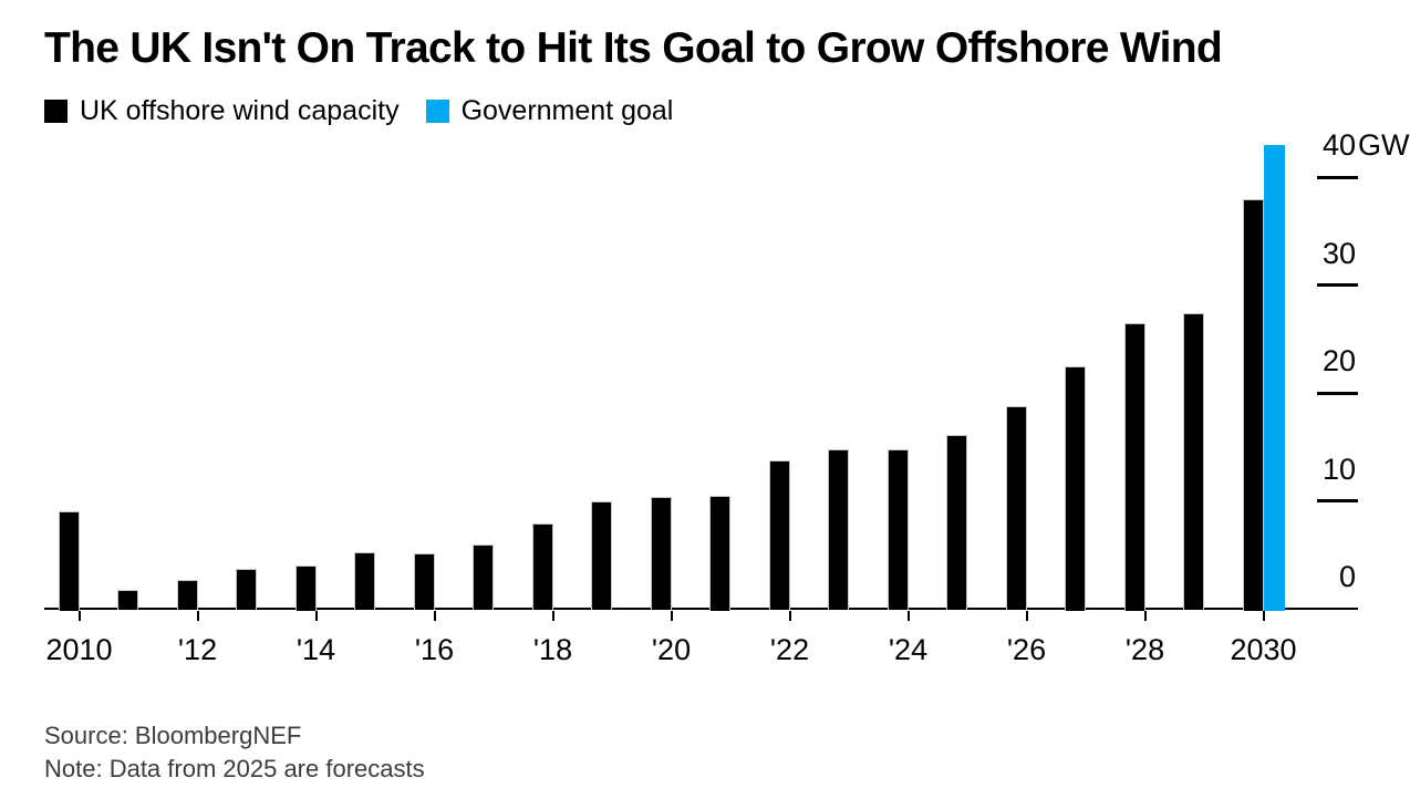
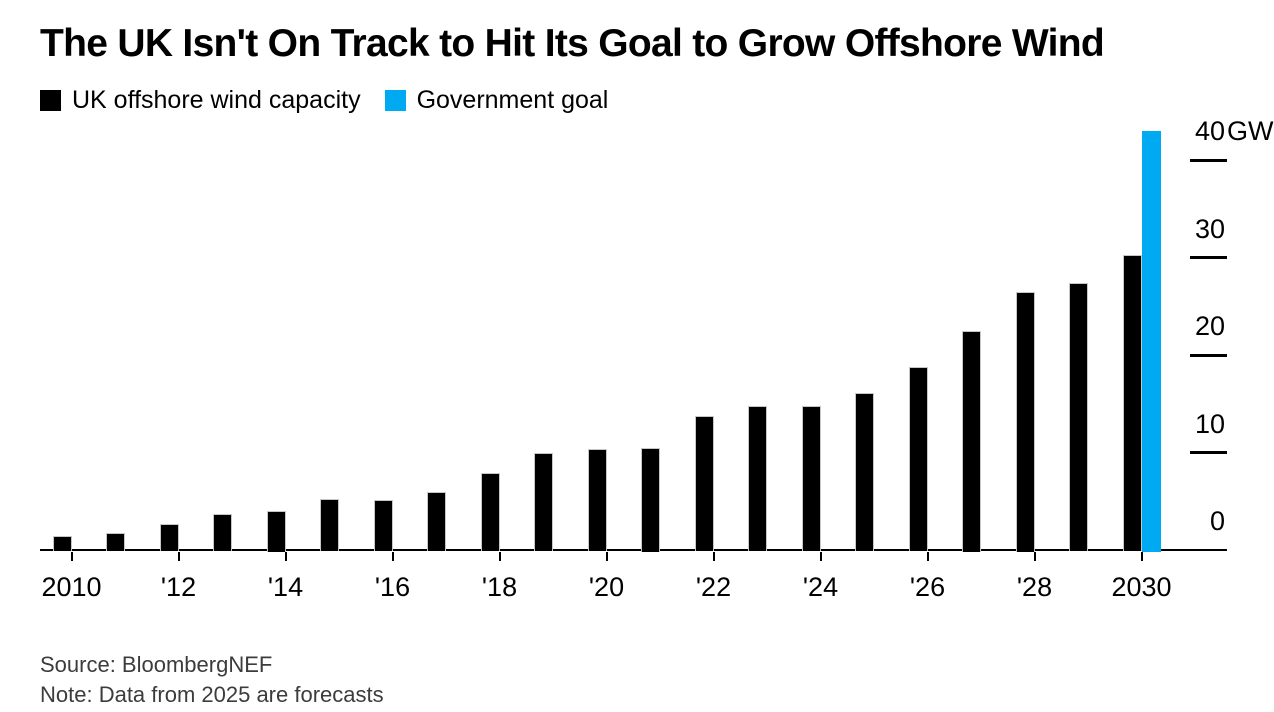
2010: 9 -> 1
2030: 38 -> 30
